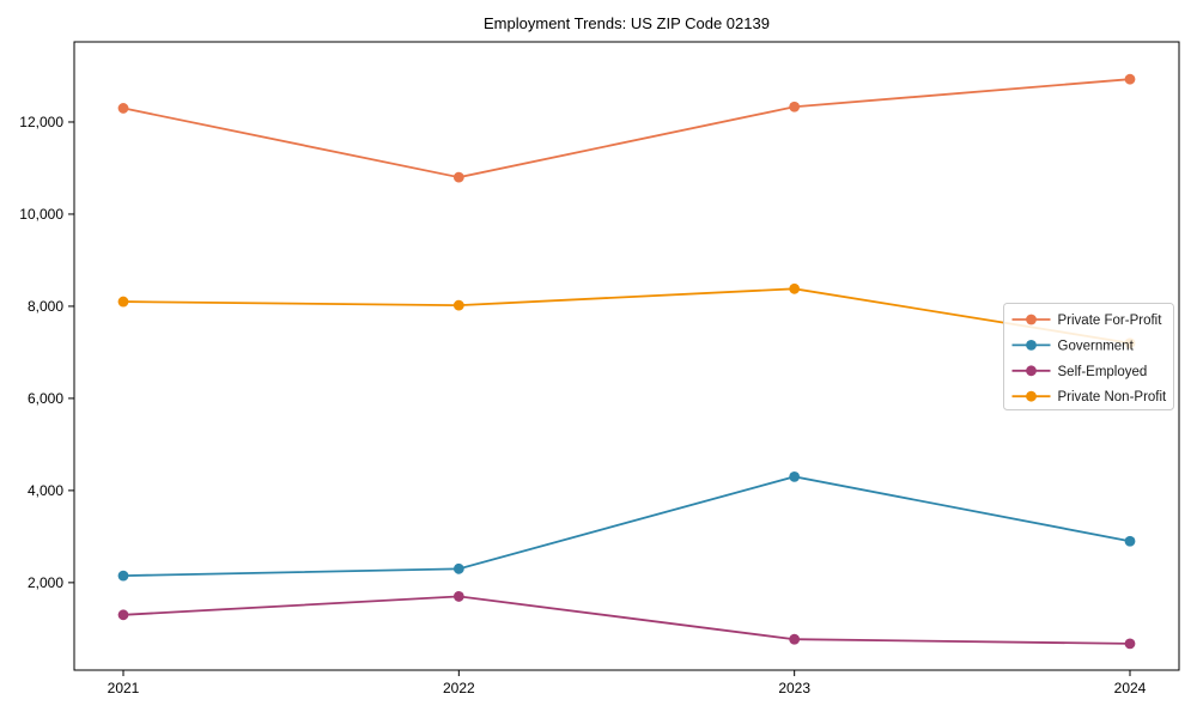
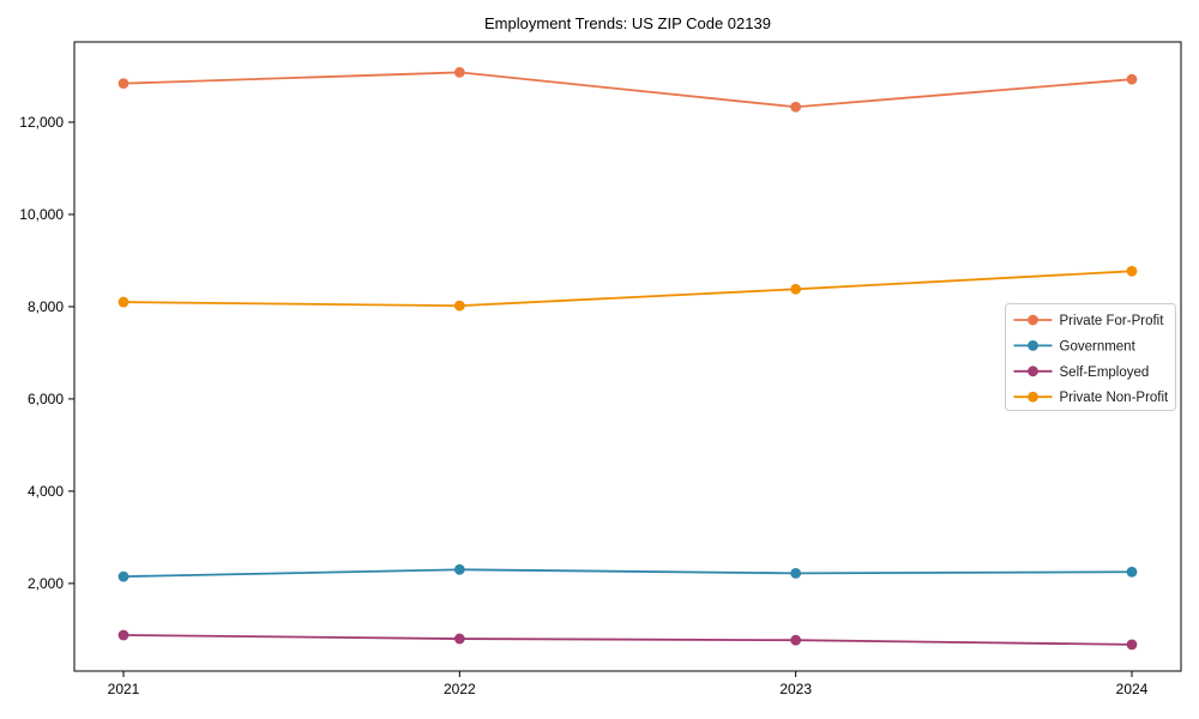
Private For-Profit/2021: 12300 -> 12800
Self-Employed/2021: 1300 -> 900
Private For-Profit/2022: 10800 -> 13100
Self-Employed/2022: 1700 -> 800
Government/2023: 4300 -> 2200
Government/2024: 2900 -> 2200
Private Non-Profit/2024: 7200 -> 8800
